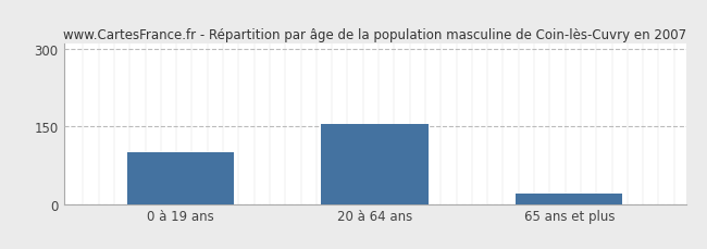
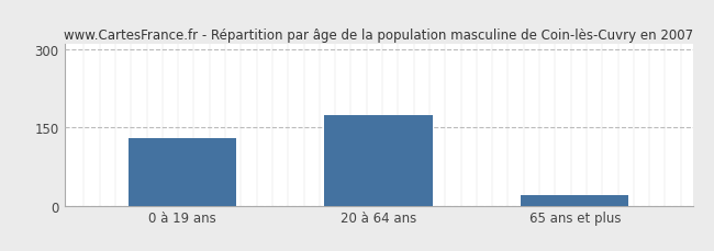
0 à 19 ans: 100 -> 130
20 à 64 ans: 155 -> 175
